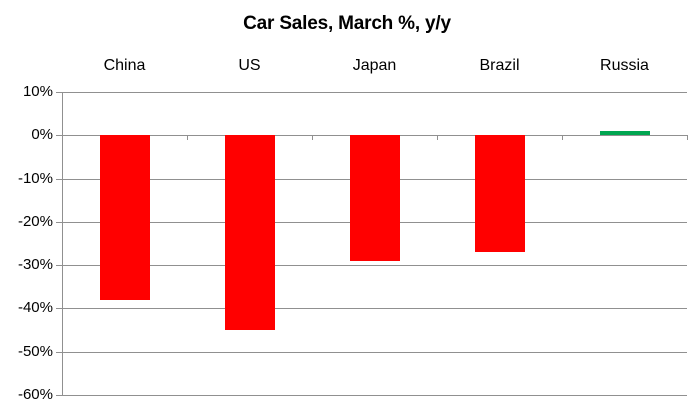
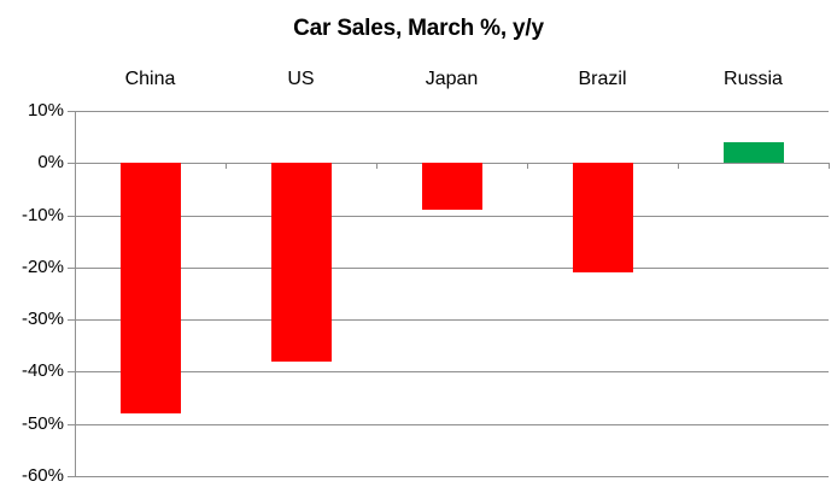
China: -38% -> -48%
US: -45% -> -38%
Japan: -29% -> -9%
Brazil: -27% -> -21%
Russia: 1% -> 4%
